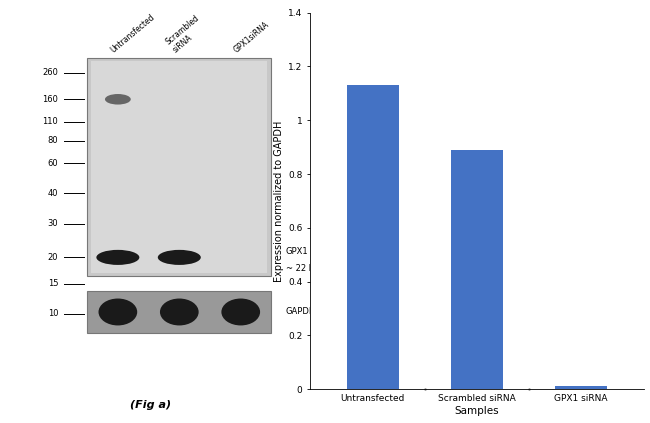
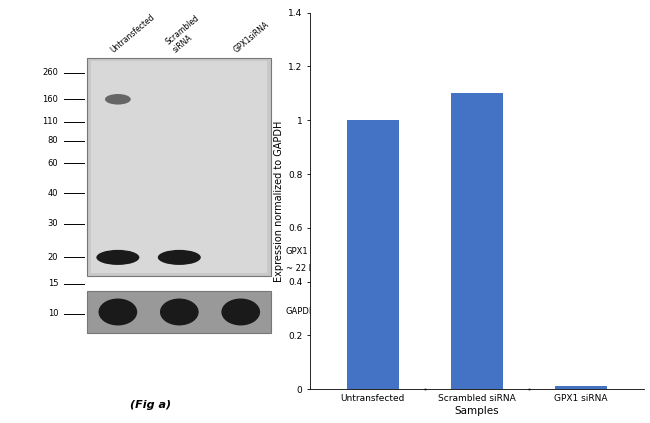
Untransfected: 1.13 -> 1.00
Scrambled siRNA: 0.89 -> 1.10
